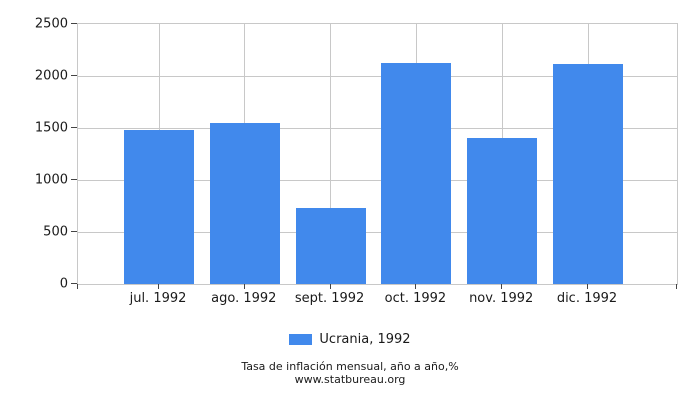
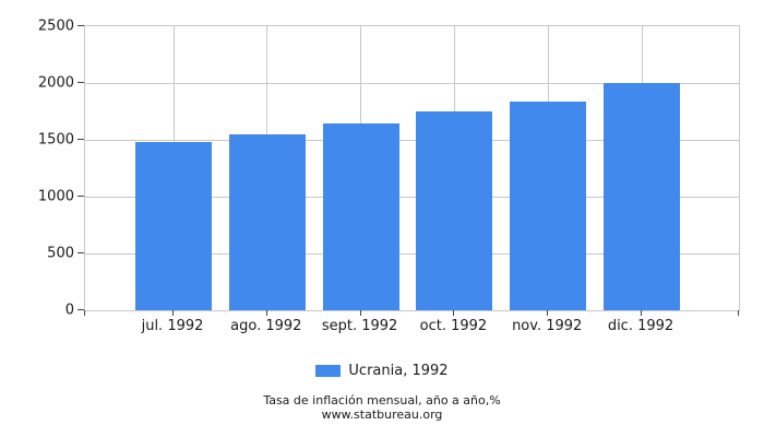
sept. 1992: 730 -> 1650
oct. 1992: 2130 -> 1750
nov. 1992: 1400 -> 1840
dic. 1992: 2120 -> 2000
